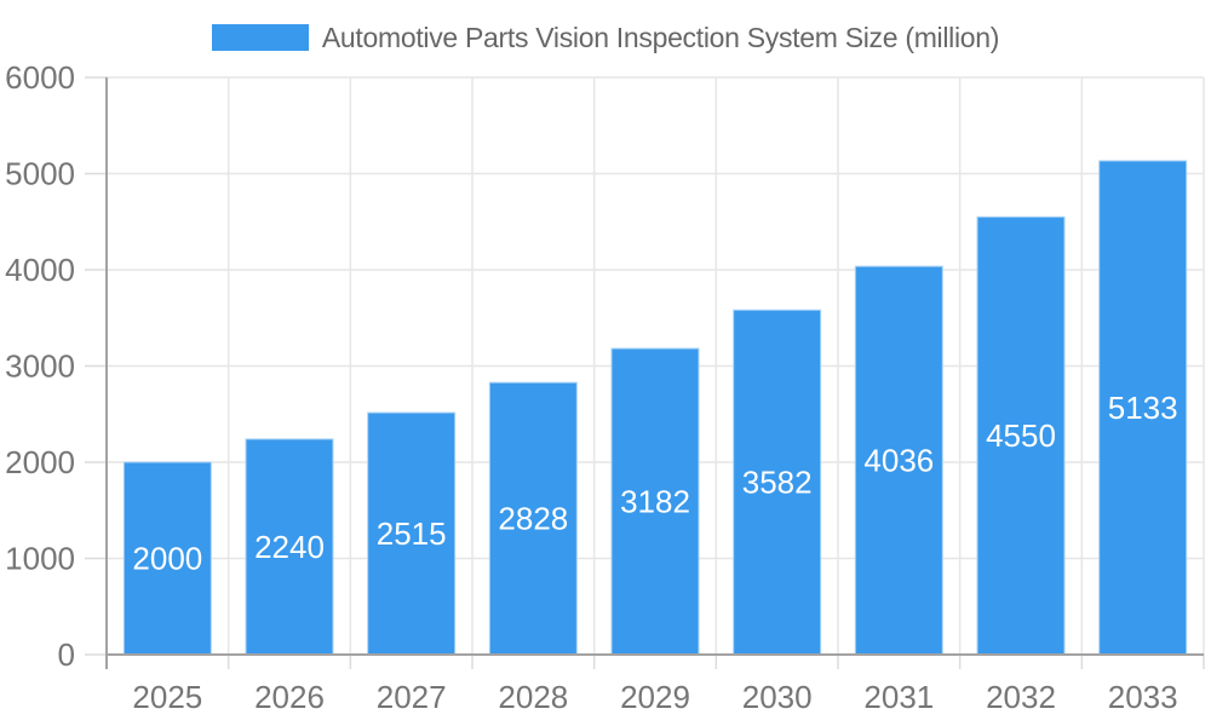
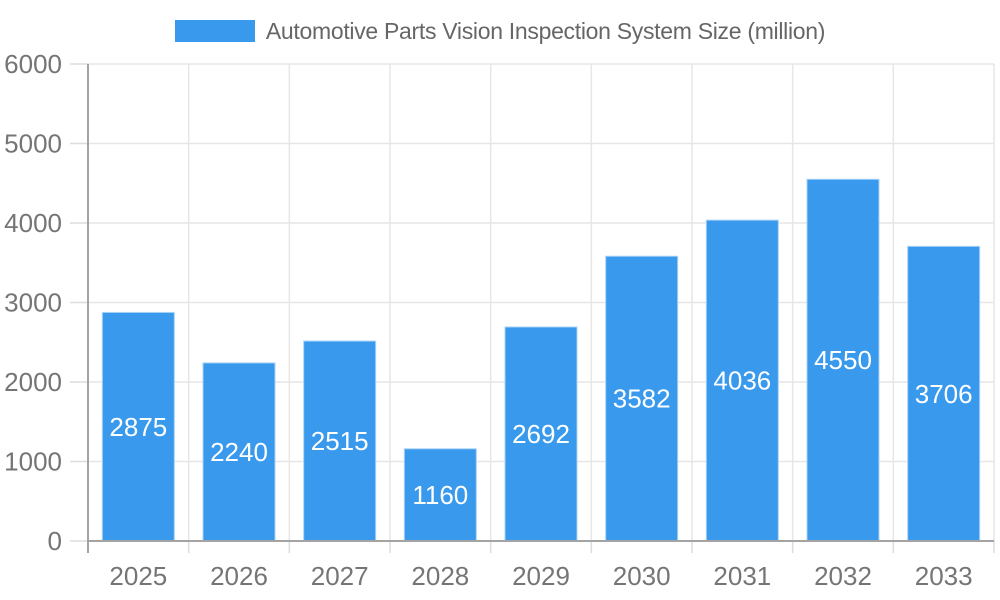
2025: 2000 -> 2875
2028: 2828 -> 1160
2029: 3182 -> 2692
2033: 5133 -> 3706
